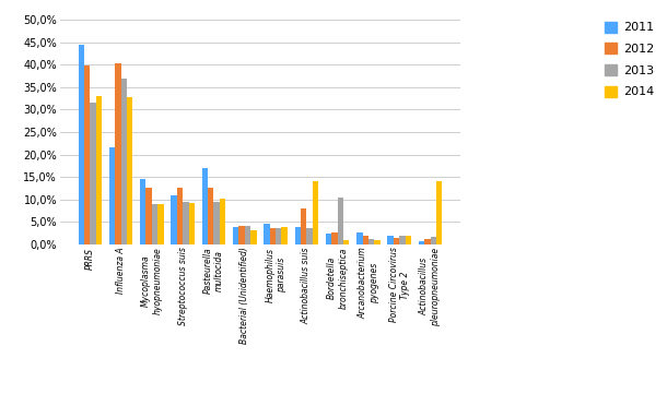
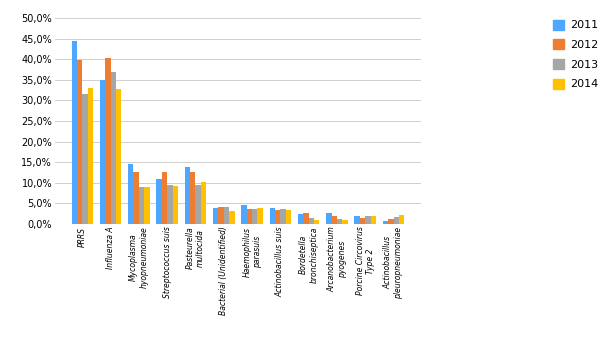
2011/Influenza A: 21,5% -> 35,0%
2011/Pasteurella multocida: 17,0% -> 13,7%
2012/Actinobacillus suis: 8,0% -> 3,3%
2014/Actinobacillus suis: 14,0% -> 3,4%
2013/Bordetella bronchiseptica: 10,5% -> 1,3%
2014/Actinobacillus pleuropneumoniae: 14,0% -> 2,1%
